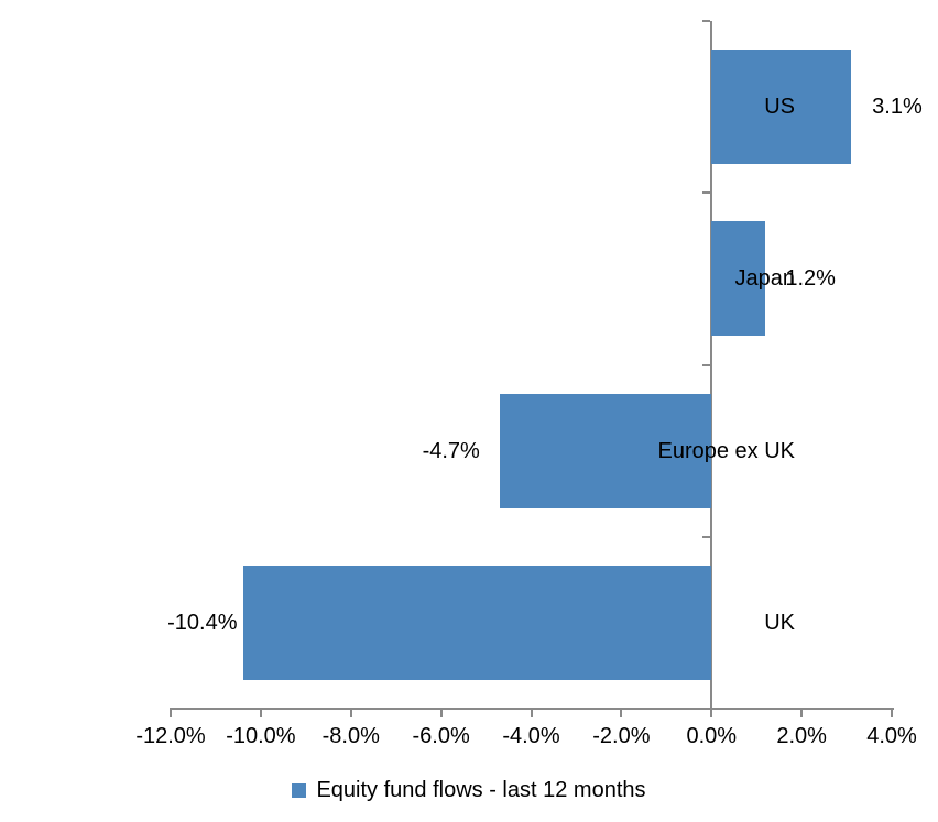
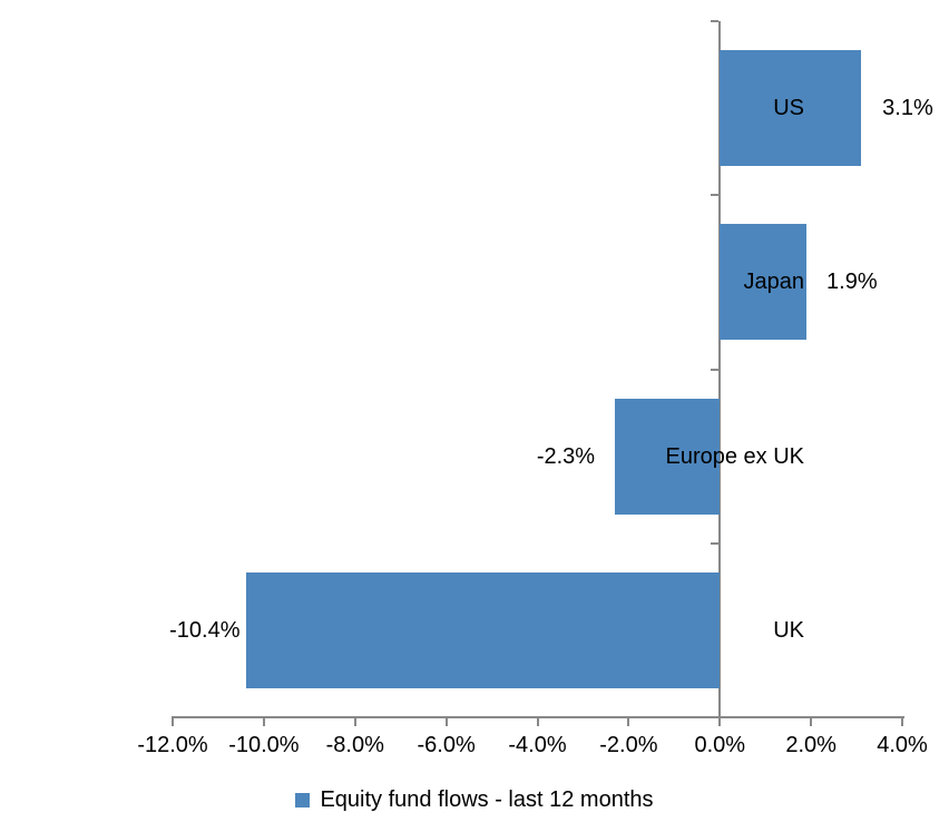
Japan: 1.2% -> 1.9%
Europe ex UK: -4.7% -> -2.3%
